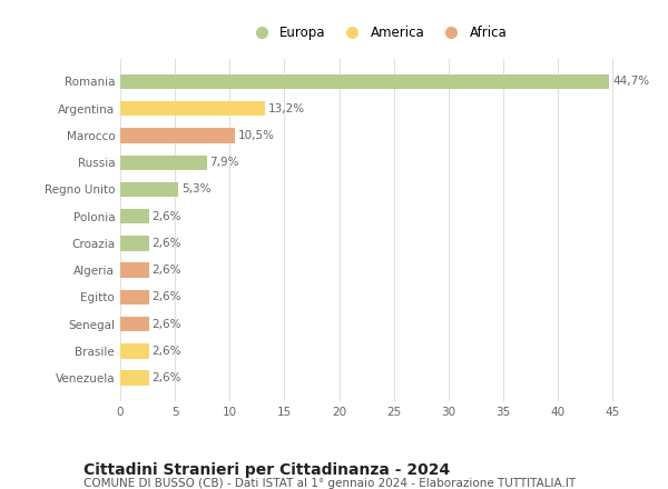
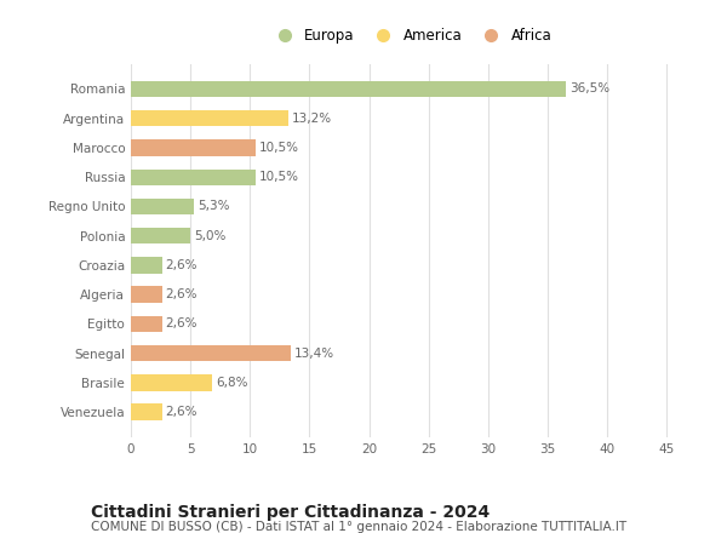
Romania: 44,7% -> 36,5%
Russia: 7,9% -> 10,5%
Polonia: 2,6% -> 5,0%
Senegal: 2,6% -> 13,4%
Brasile: 2,6% -> 6,8%
